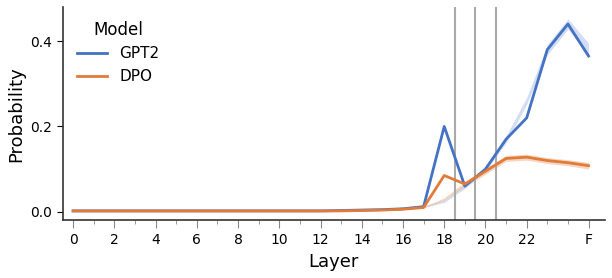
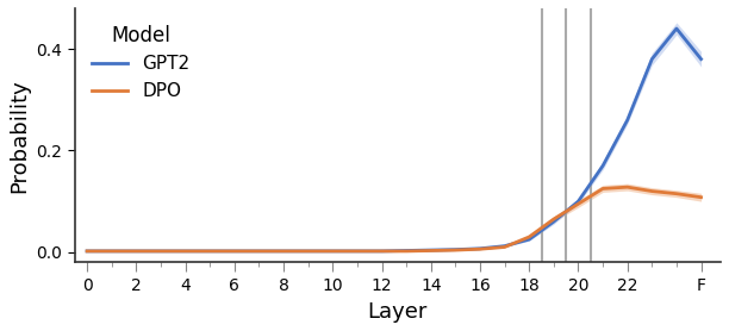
GPT2/18: 0.200 -> 0.025
DPO/18: 0.085 -> 0.030
GPT2/22: 0.220 -> 0.260
GPT2/F: 0.365 -> 0.380
